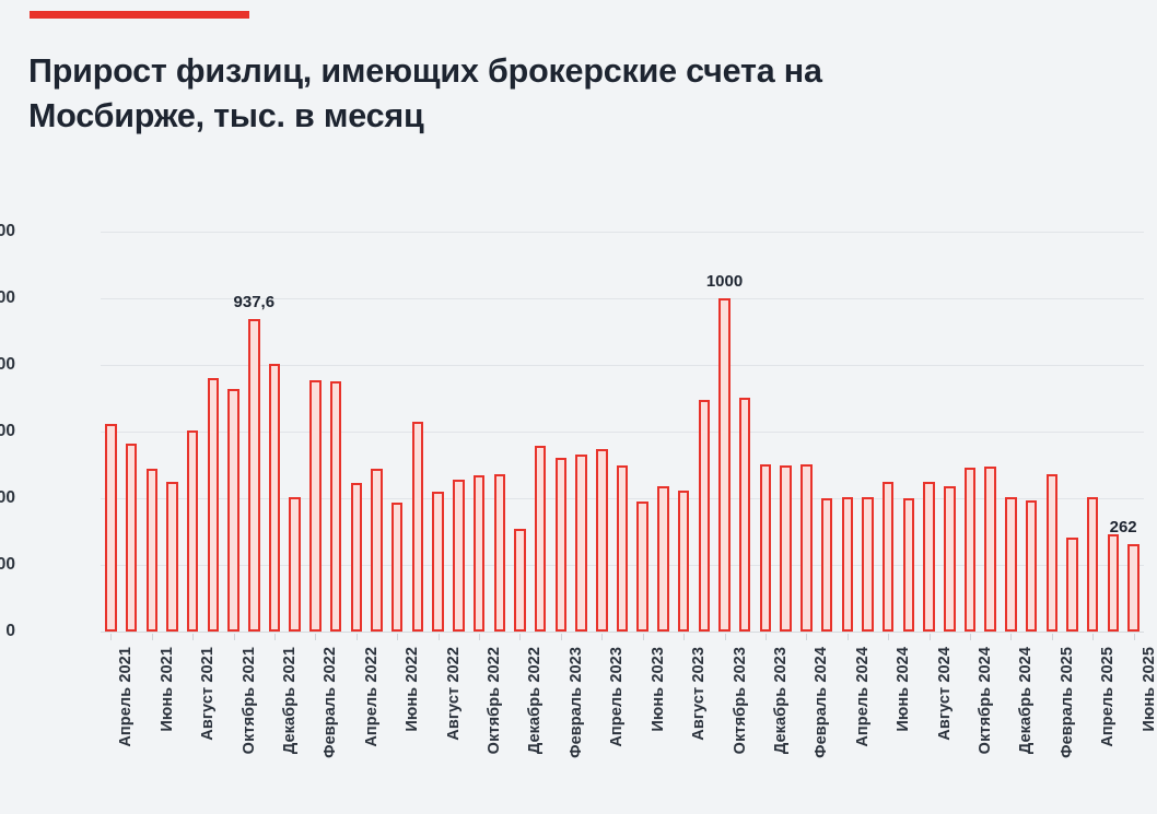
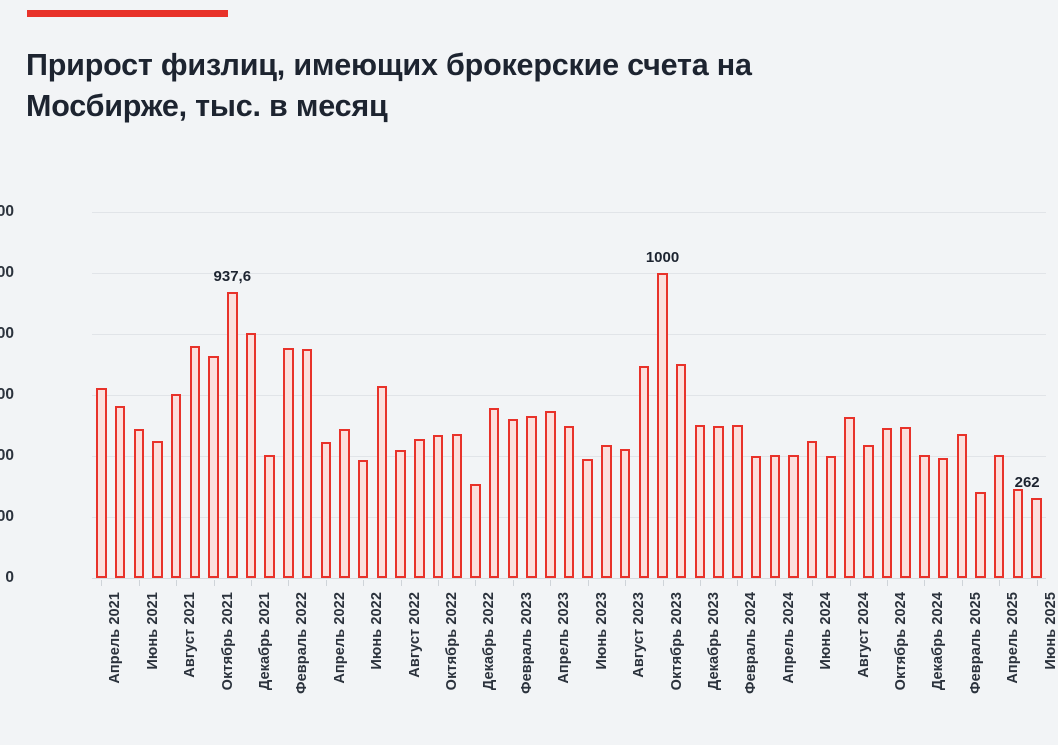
Август 2024: 450 -> 530
